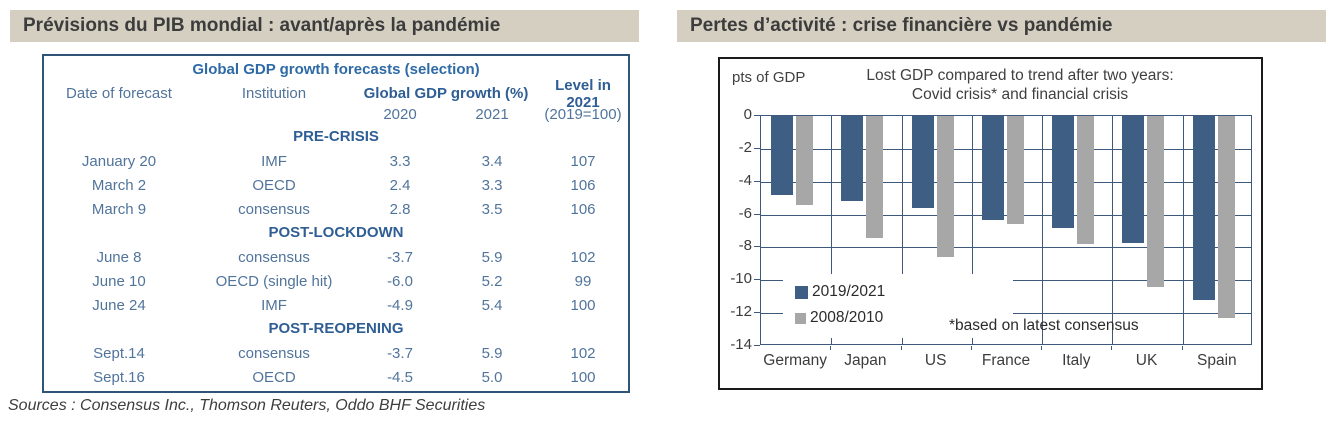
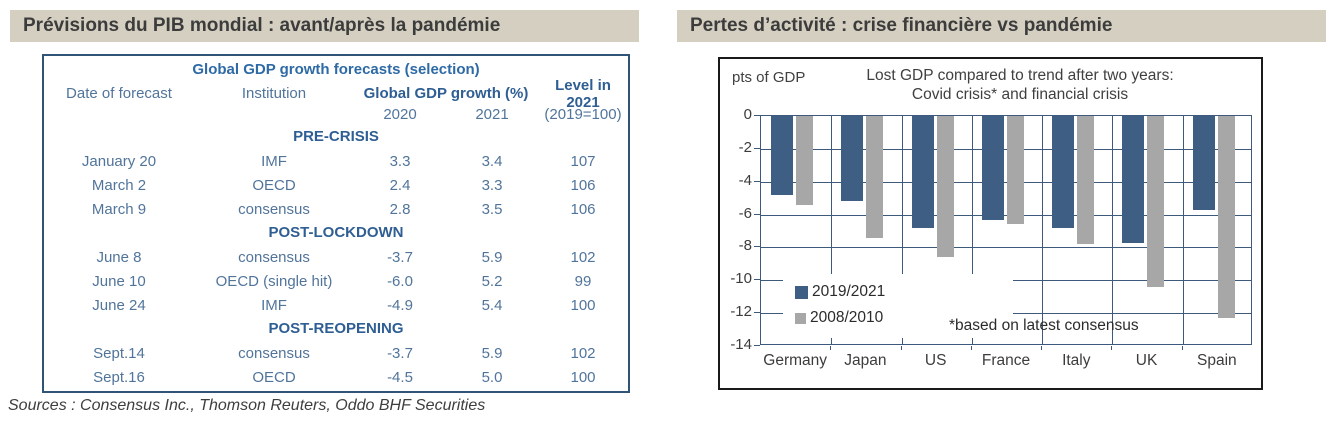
2019/2021/US: -5.6 -> -6.8
2019/2021/Spain: -11.2 -> -5.7
